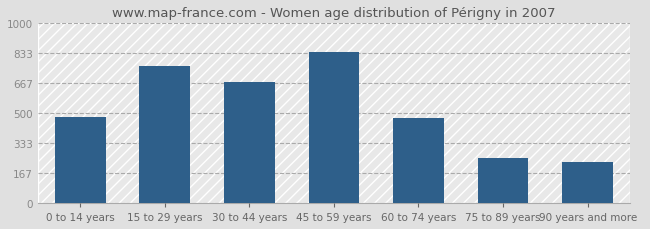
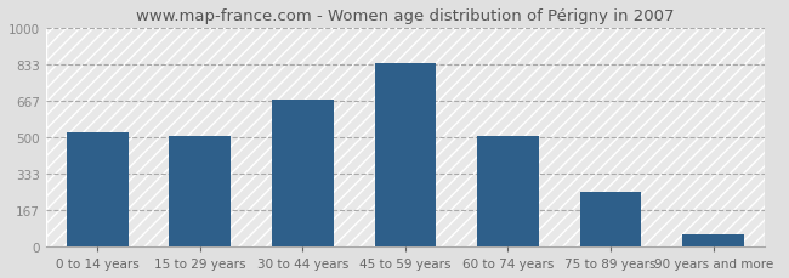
0 to 14 years: 480 -> 520
15 to 29 years: 760 -> 510
60 to 74 years: 470 -> 510
90 years and more: 230 -> 60
